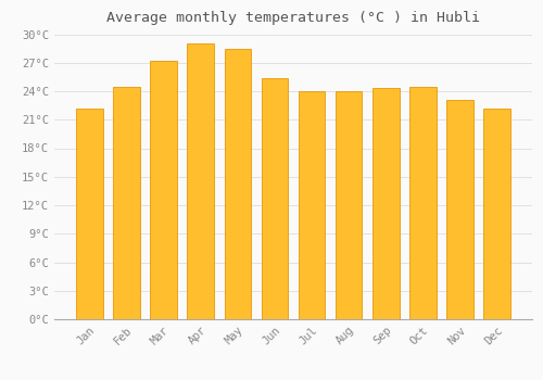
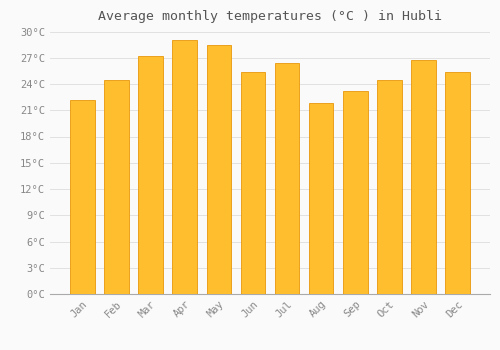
Jul: 24.0°C -> 26.4°C
Aug: 24.0°C -> 21.8°C
Sep: 24.3°C -> 23.2°C
Nov: 23.1°C -> 26.8°C
Dec: 22.2°C -> 25.4°C
